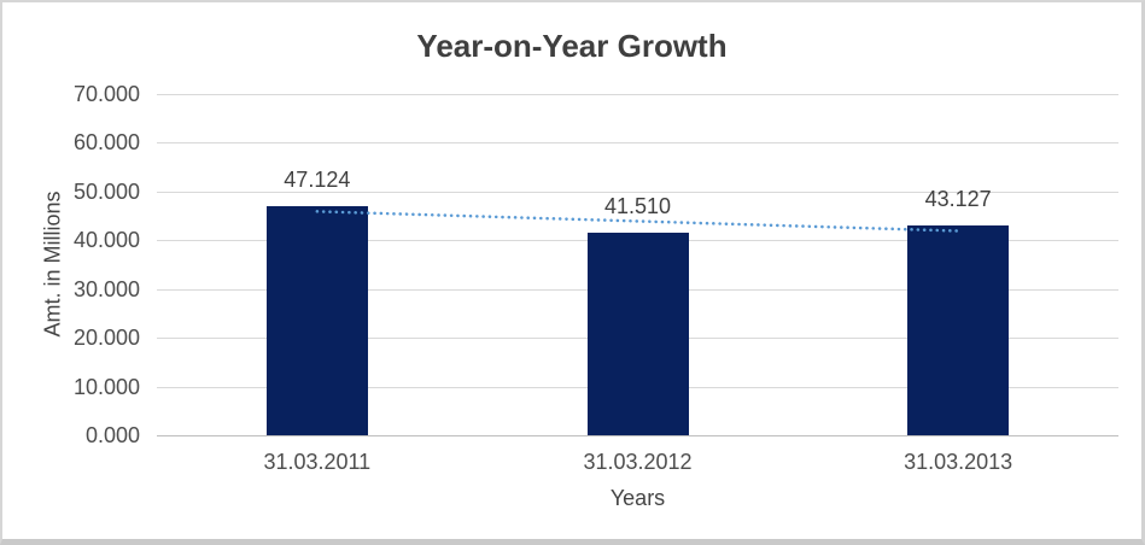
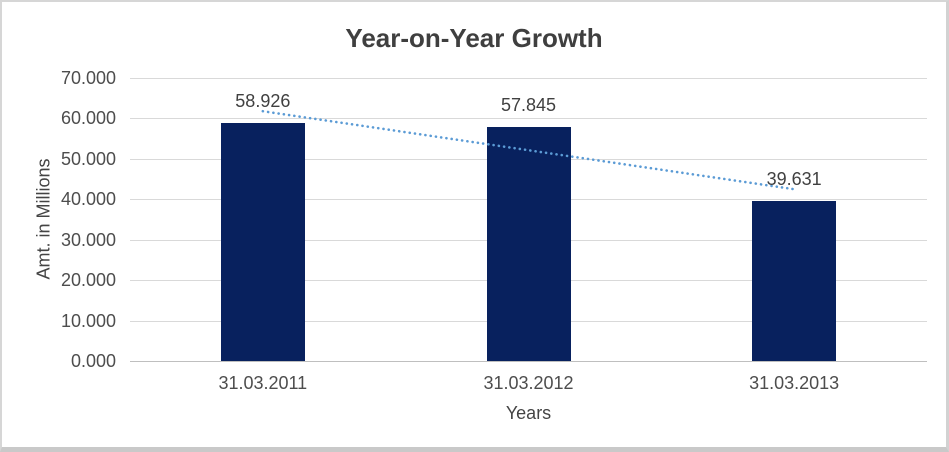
31.03.2011: 47.124 -> 58.926
31.03.2012: 41.510 -> 57.845
31.03.2013: 43.127 -> 39.631
